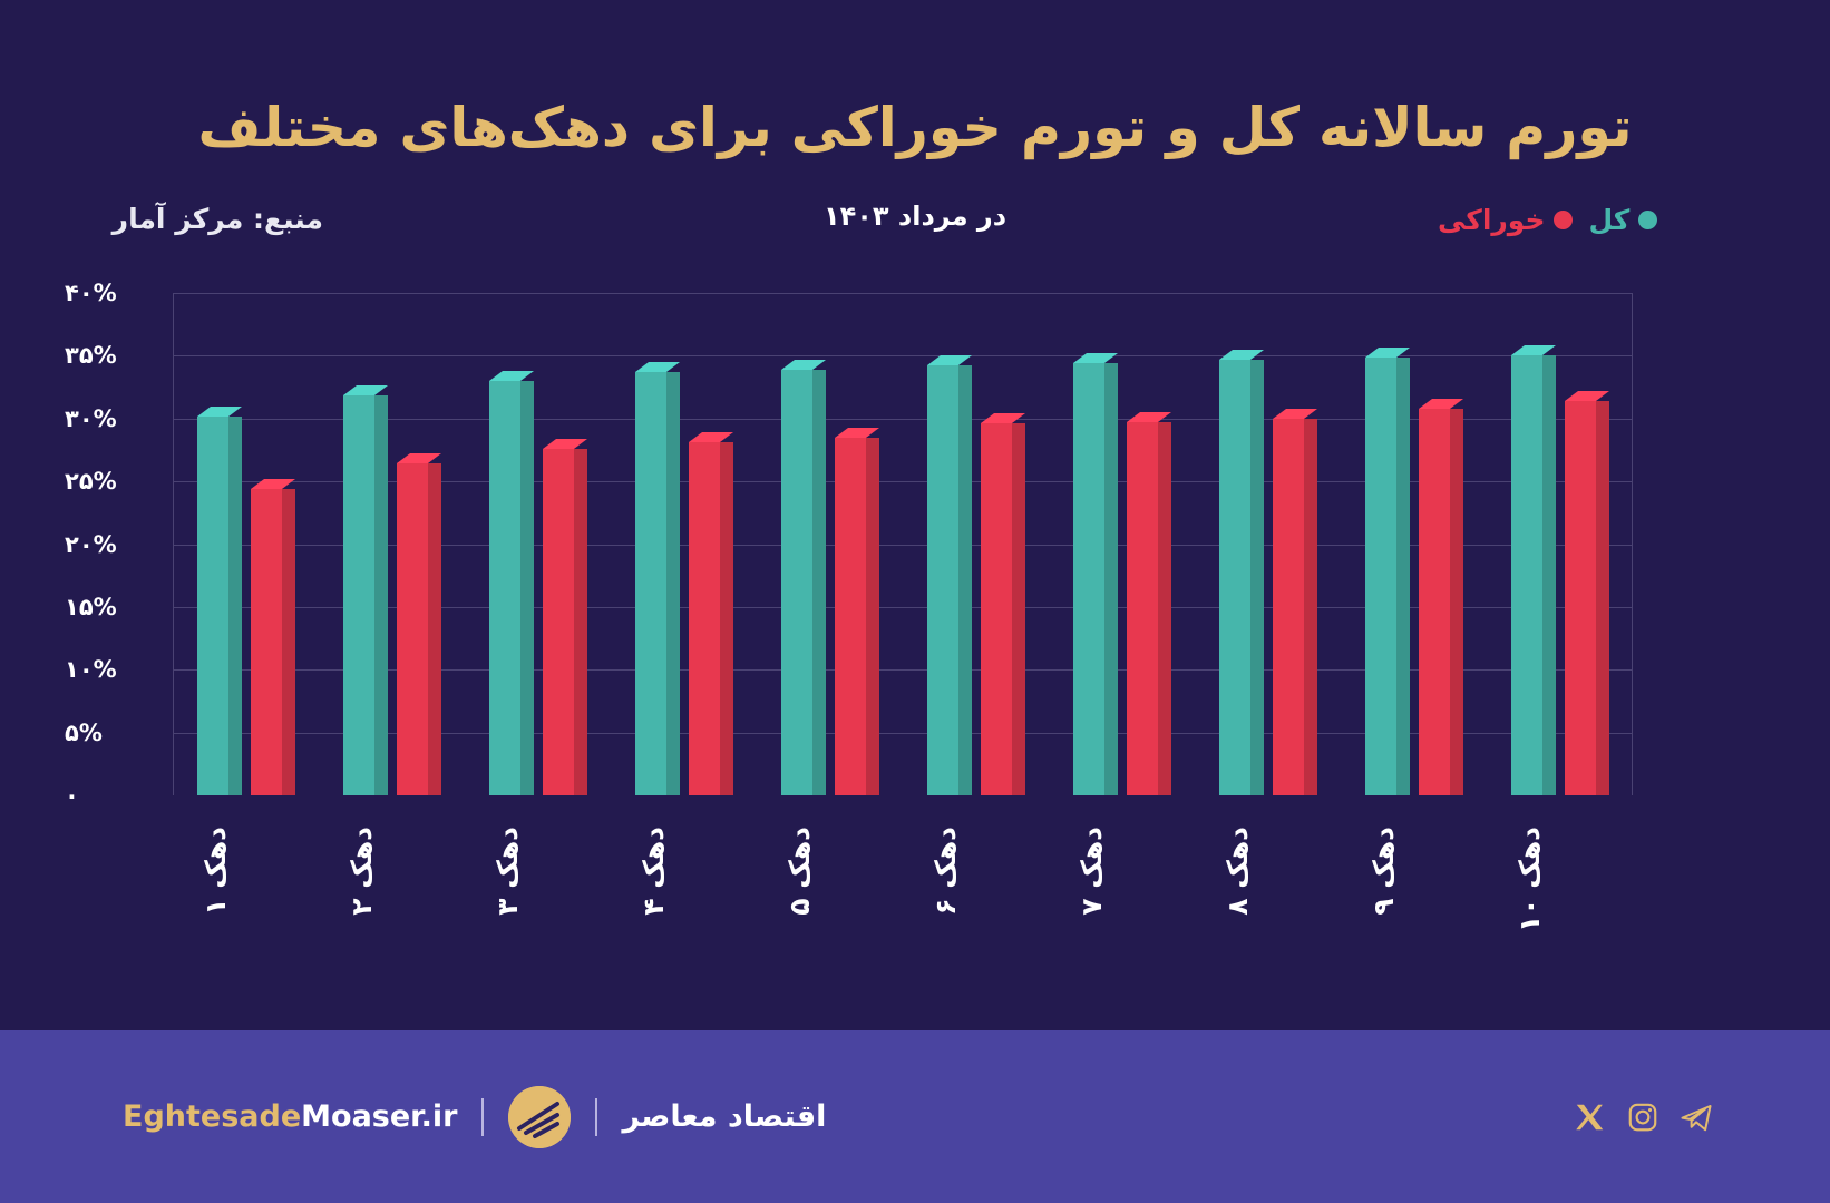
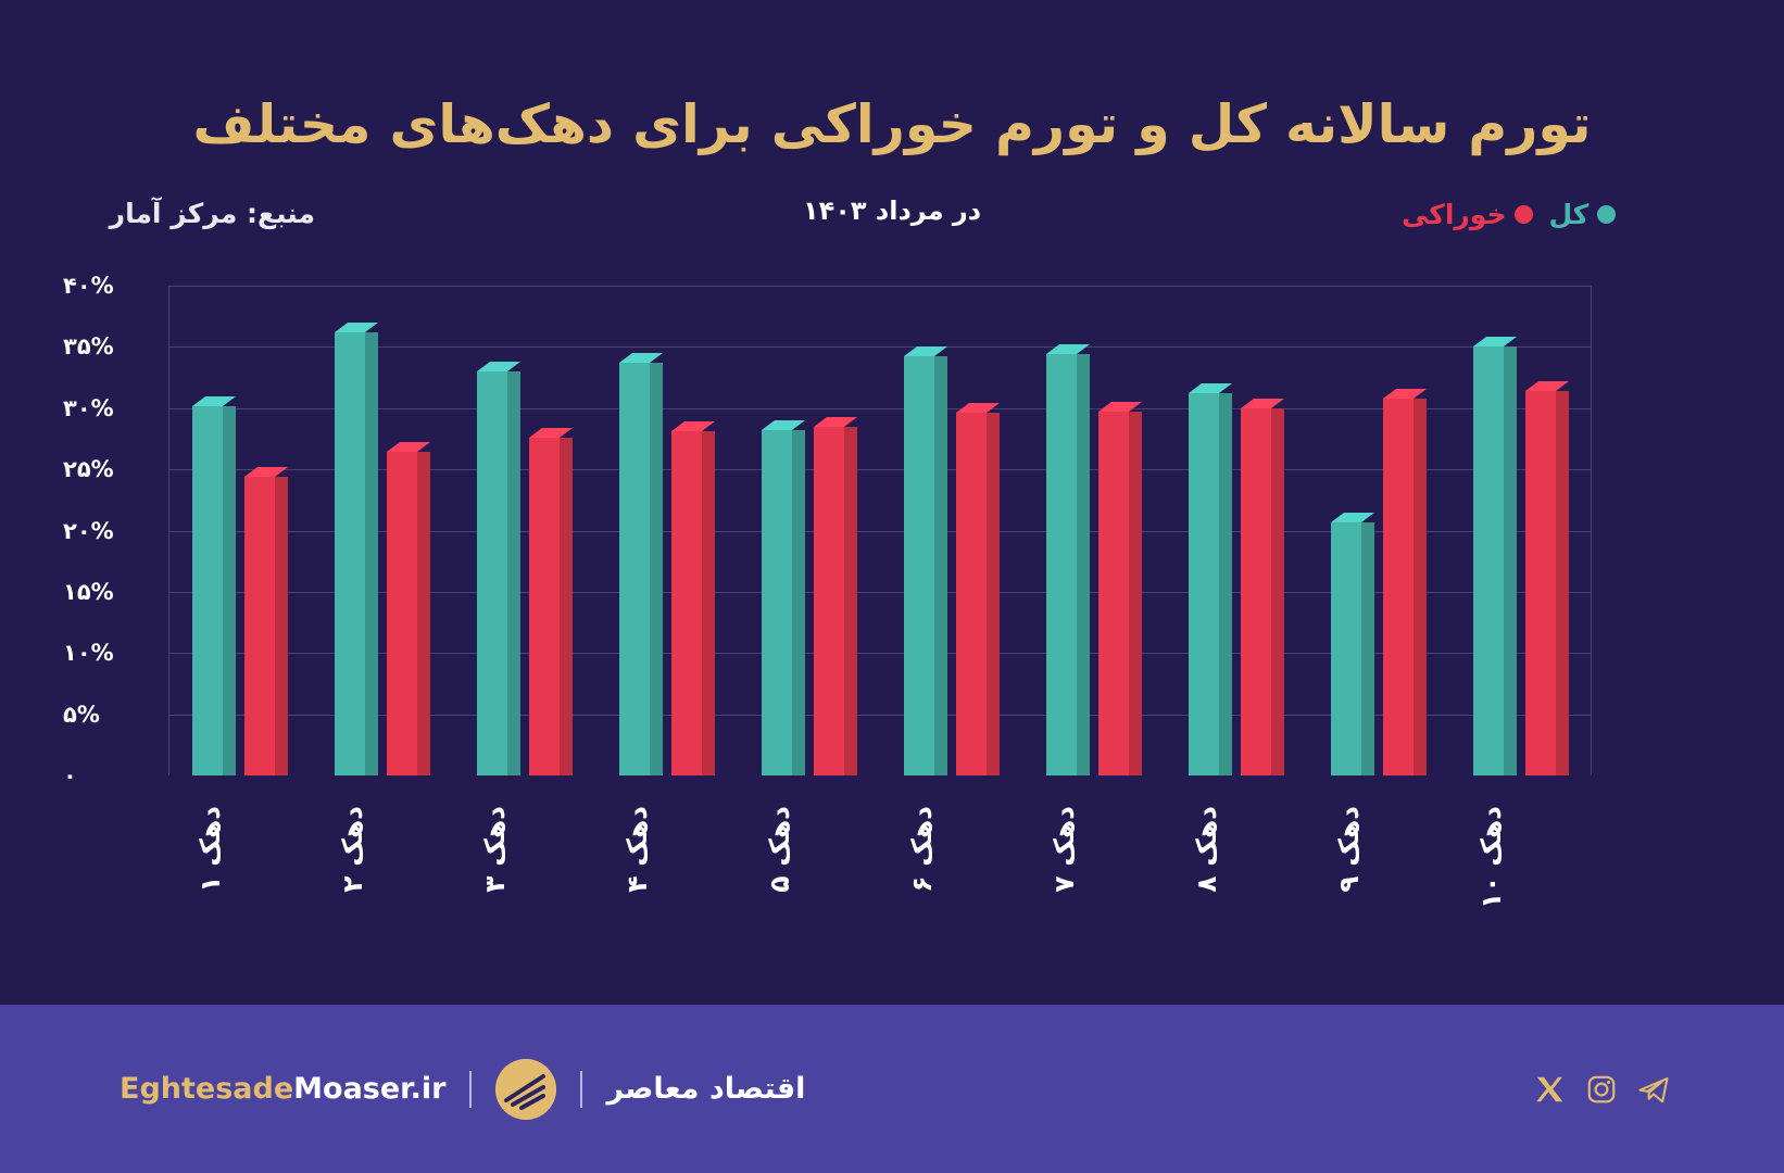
کل/دهک ۲: 31.8% -> 36.2%
کل/دهک ۵: 33.9% -> 28.2%
کل/دهک ۸: 34.7% -> 31.2%
کل/دهک ۹: 34.9% -> 20.7%
